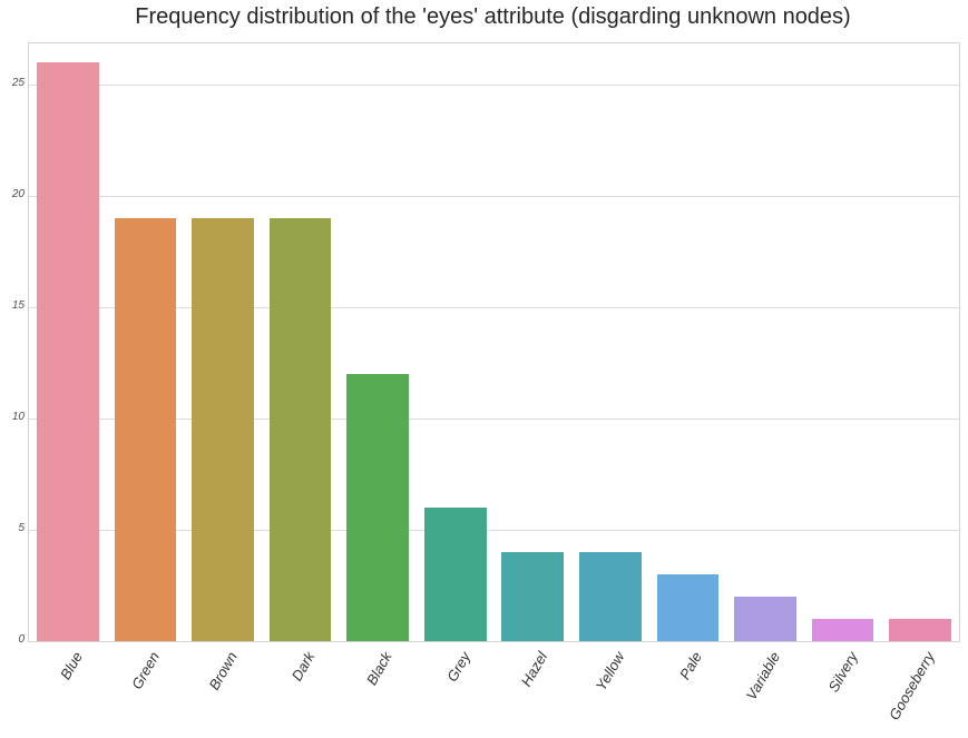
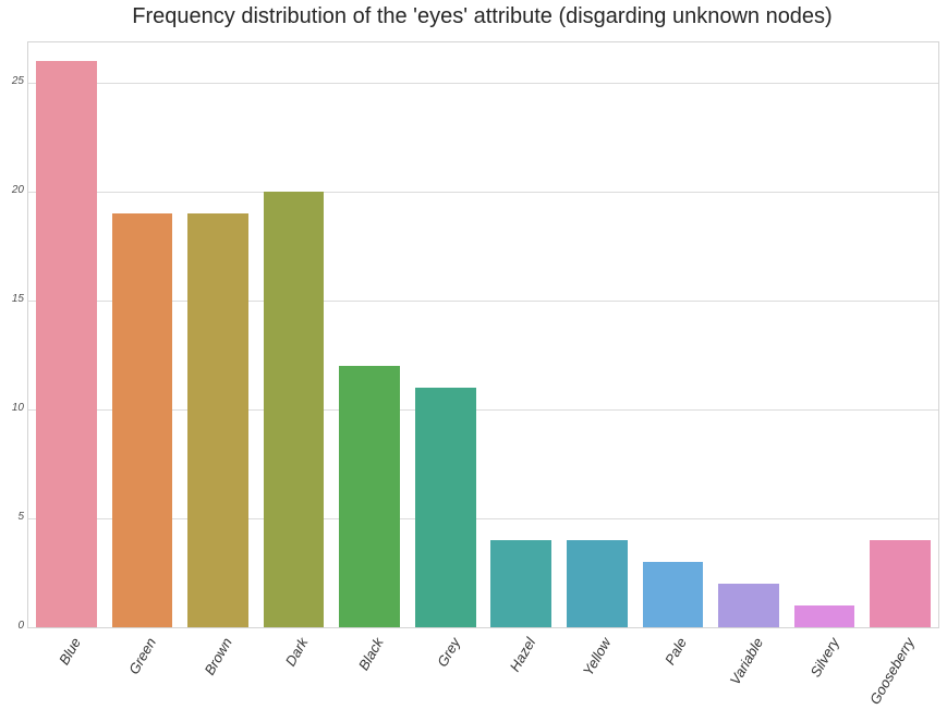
Dark: 19 -> 20
Grey: 6 -> 11
Gooseberry: 1 -> 4
